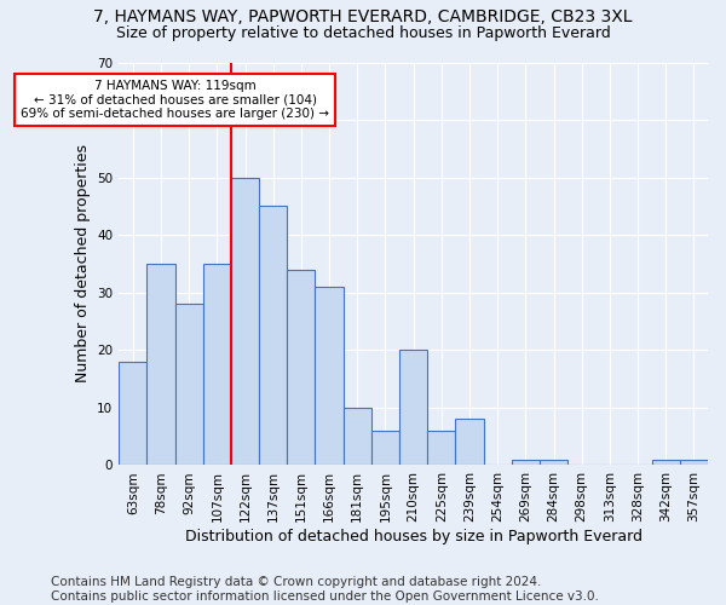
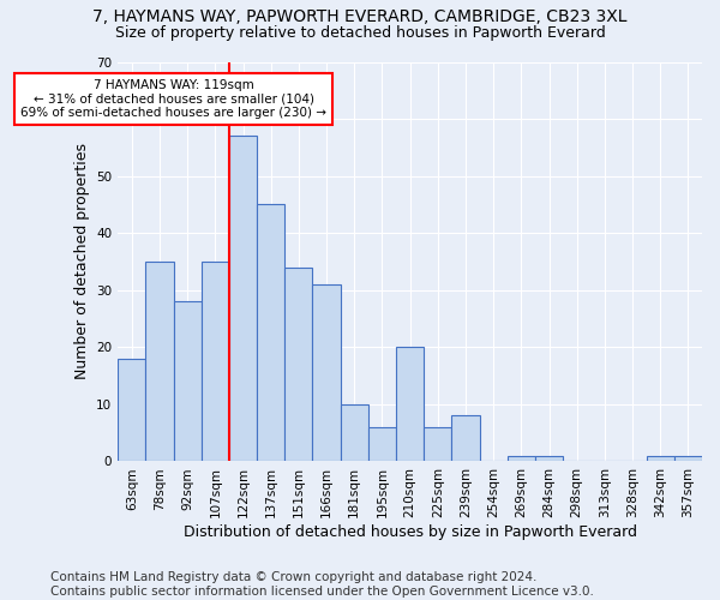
122sqm: 50 -> 57
